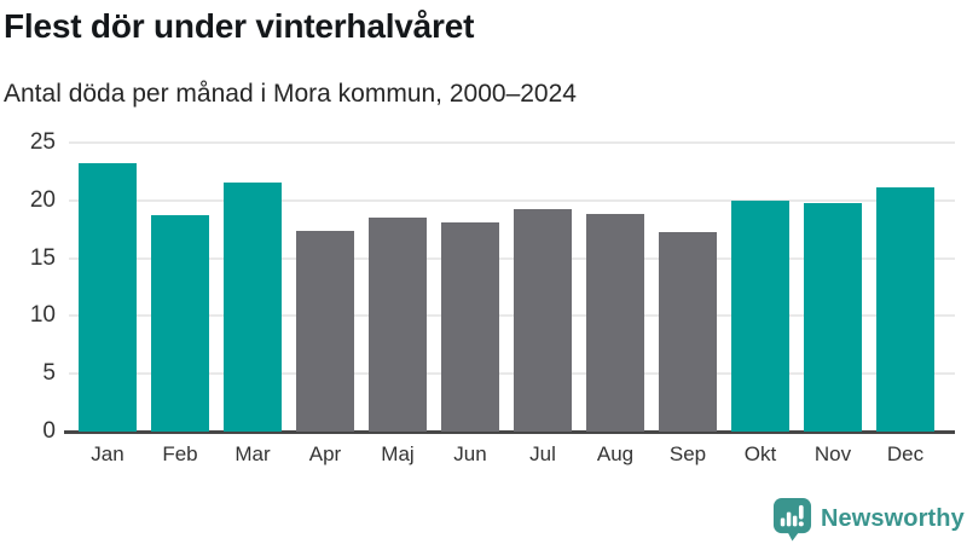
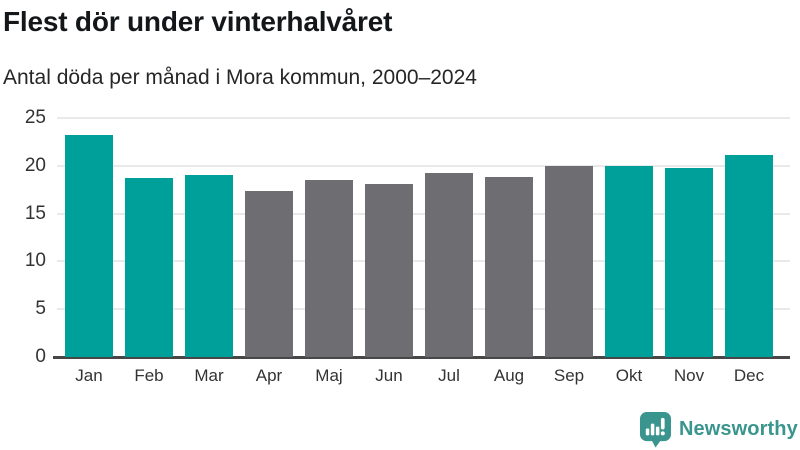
Mar: 22 -> 19
Sep: 17 -> 20
